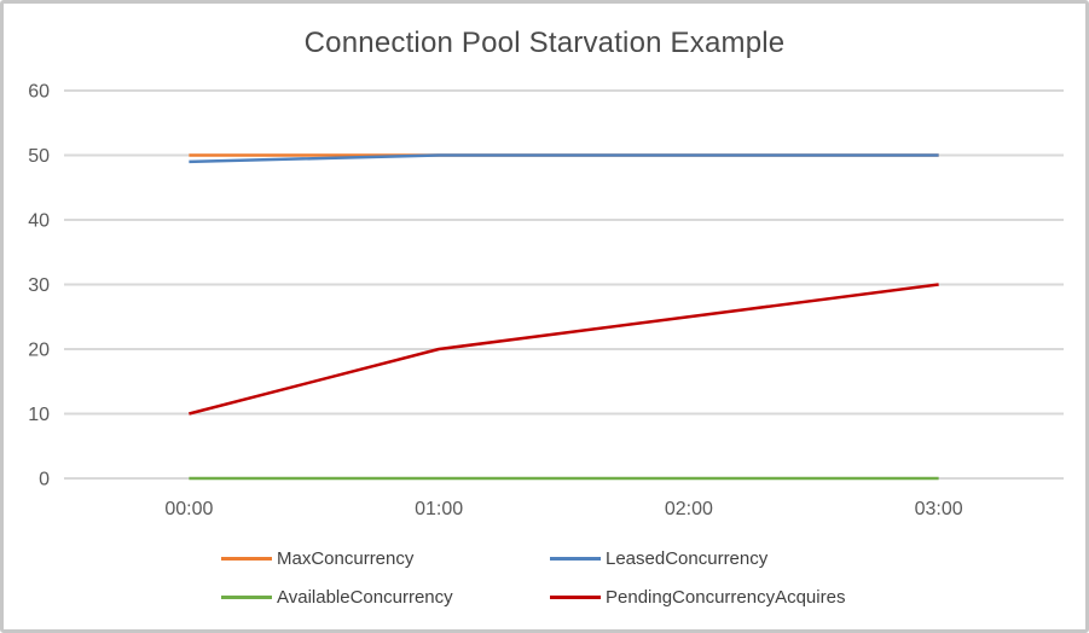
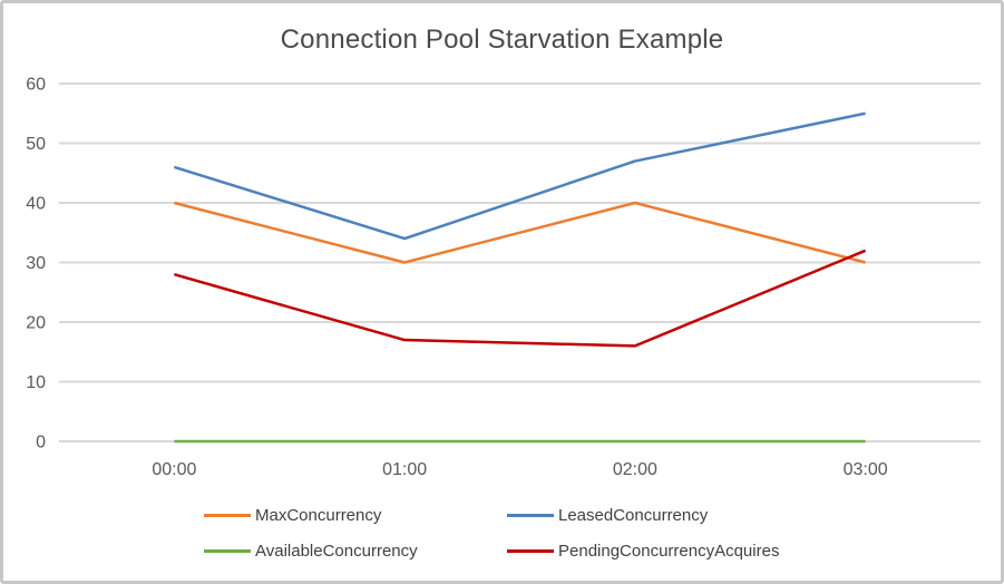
MaxConcurrency/00:00: 50 -> 40
LeasedConcurrency/00:00: 49 -> 46
PendingConcurrencyAcquires/00:00: 10 -> 28
MaxConcurrency/01:00: 50 -> 30
LeasedConcurrency/01:00: 50 -> 34
PendingConcurrencyAcquires/01:00: 20 -> 17
MaxConcurrency/02:00: 50 -> 40
LeasedConcurrency/02:00: 50 -> 47
PendingConcurrencyAcquires/02:00: 25 -> 16
MaxConcurrency/03:00: 50 -> 30
LeasedConcurrency/03:00: 50 -> 55
PendingConcurrencyAcquires/03:00: 30 -> 32
